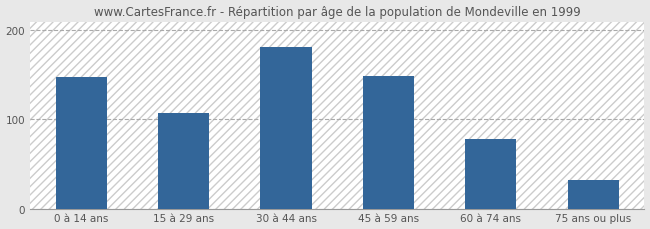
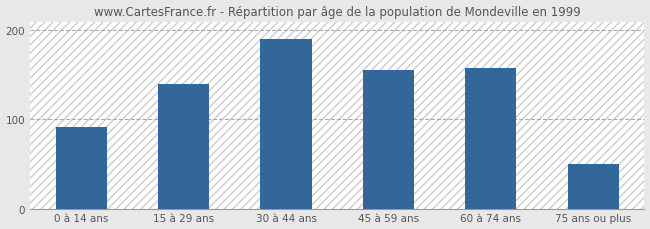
0 à 14 ans: 148 -> 92
15 à 29 ans: 107 -> 140
30 à 44 ans: 181 -> 190
45 à 59 ans: 149 -> 156
60 à 74 ans: 78 -> 158
75 ans ou plus: 32 -> 50
